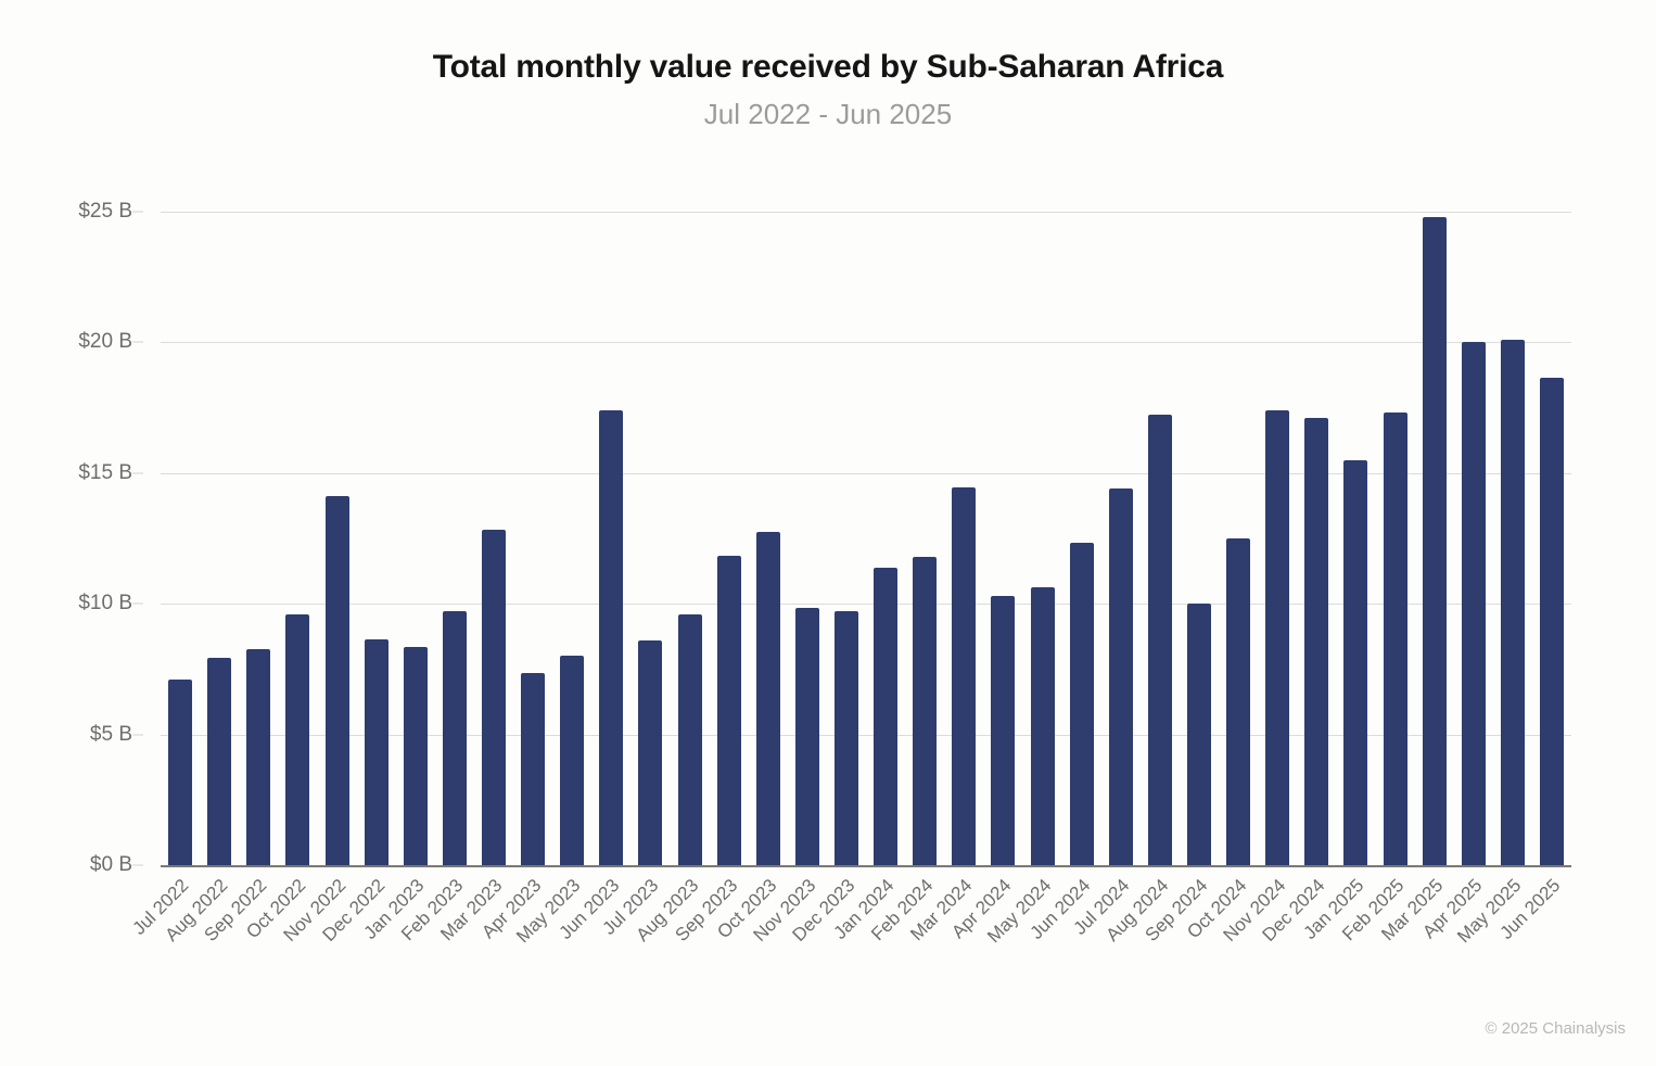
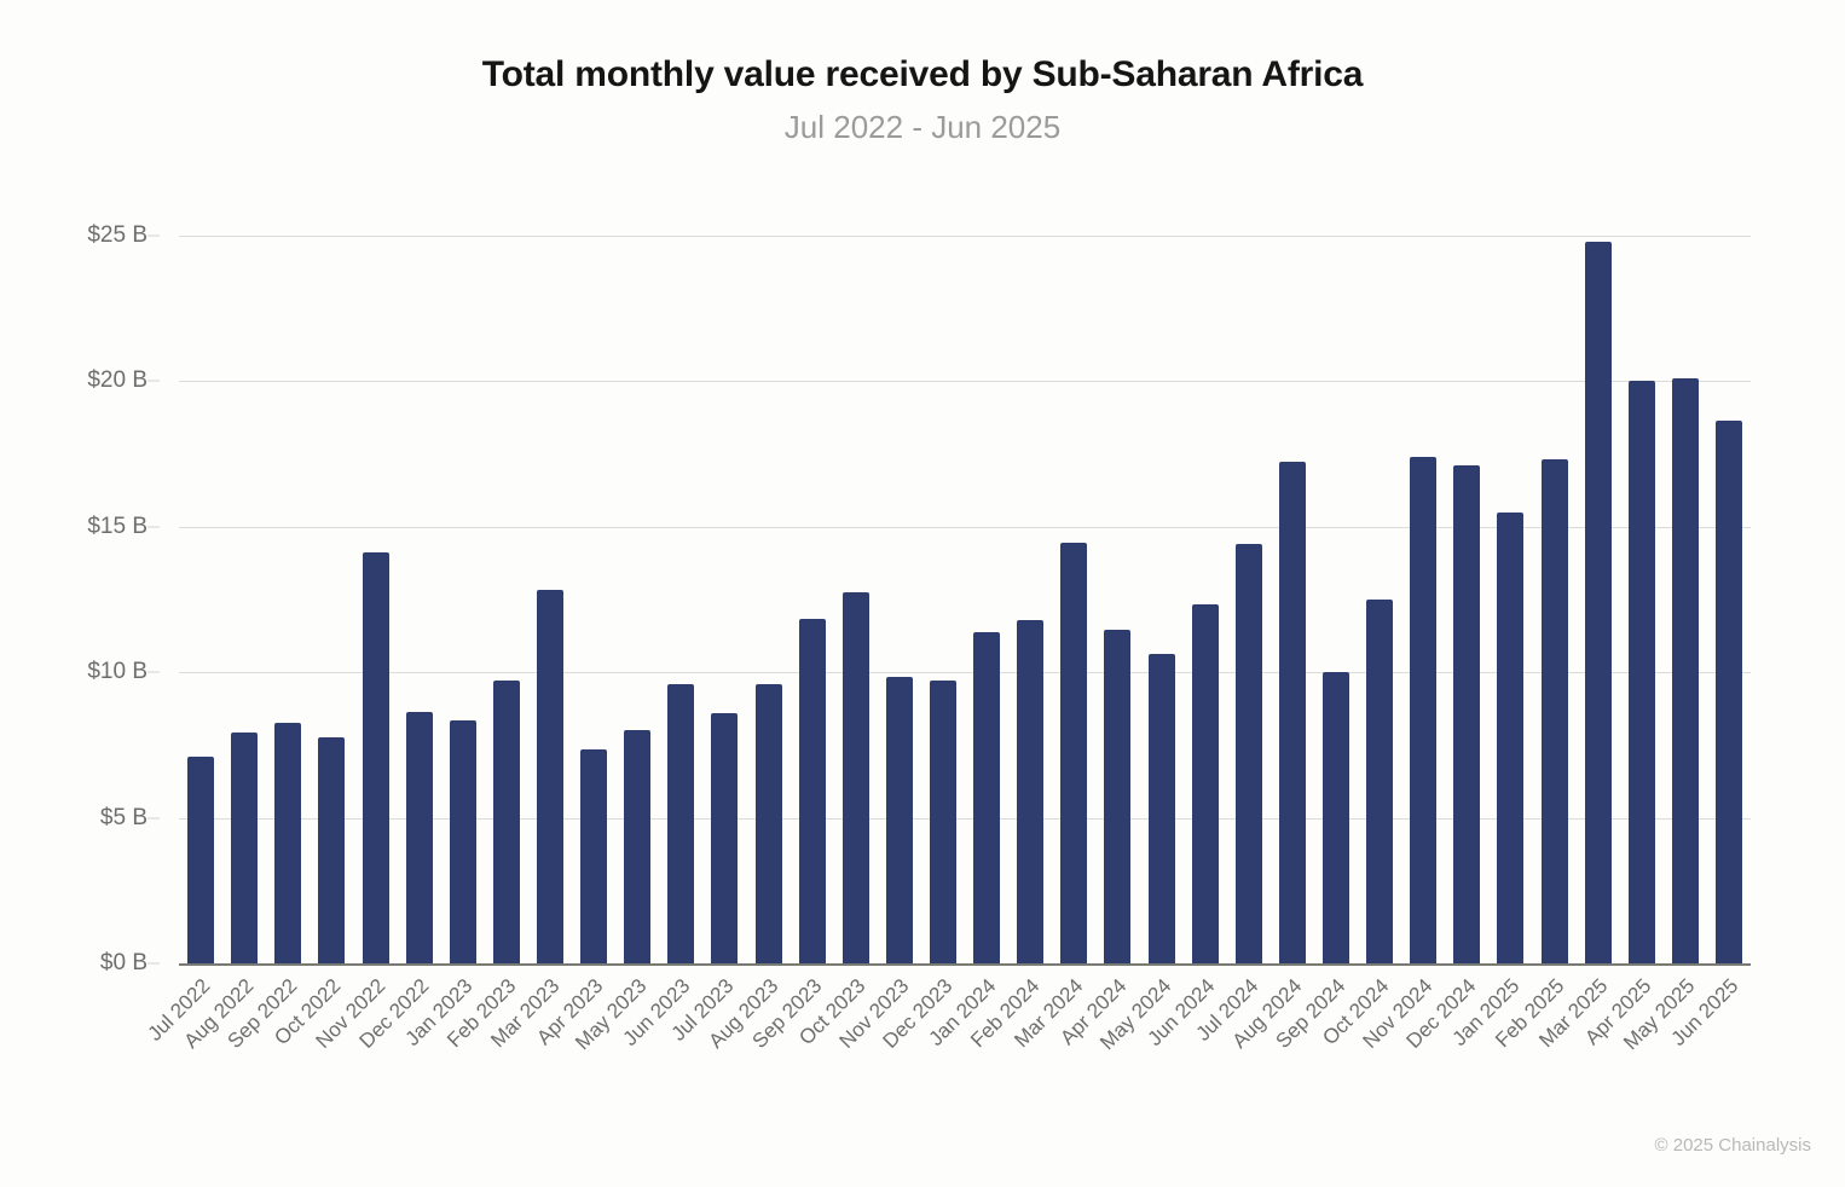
Oct 2022: $9.6B -> $7.8B
Jun 2023: $17.4B -> $9.6B
Apr 2024: $10.3B -> $11.4B
